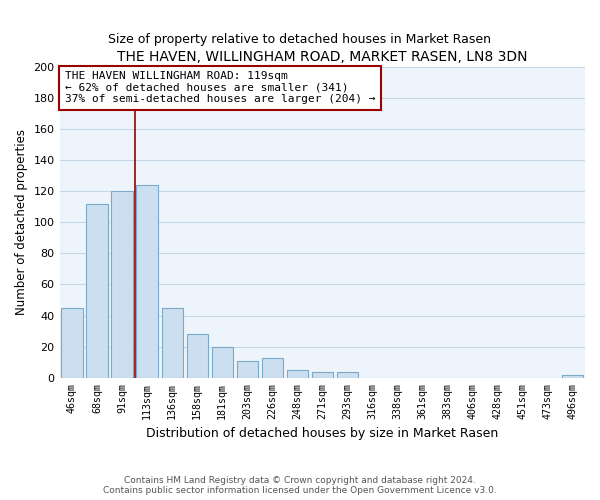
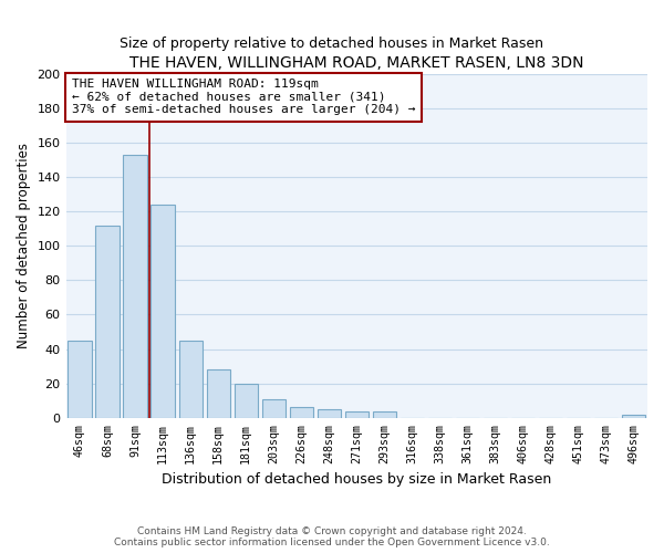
91sqm: 120 -> 153
226sqm: 13 -> 6
